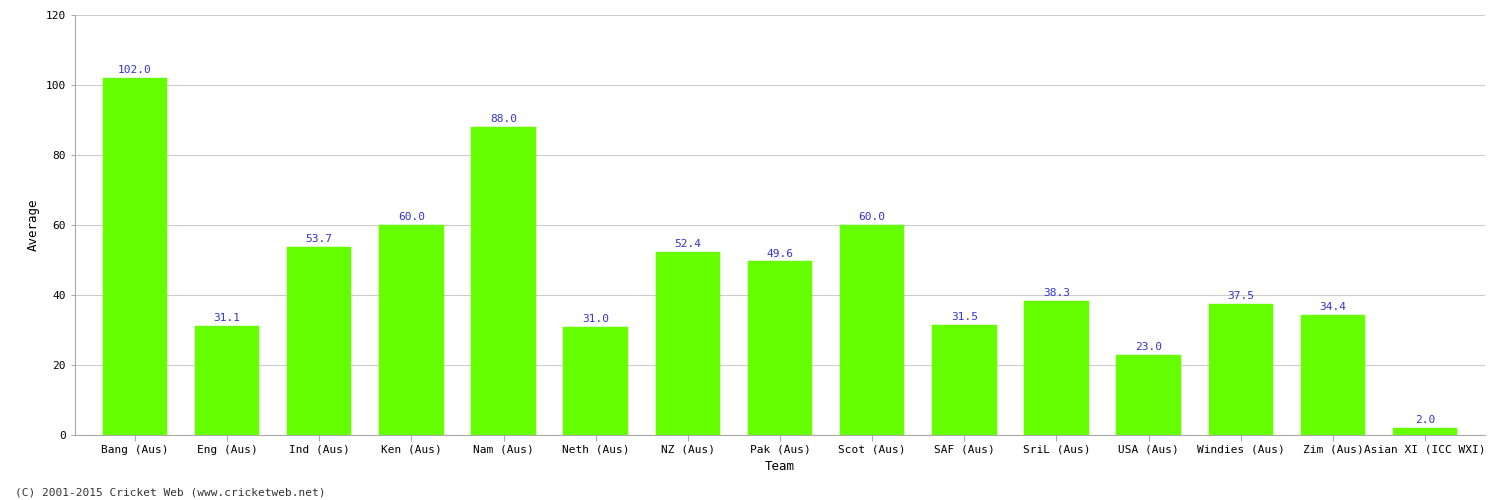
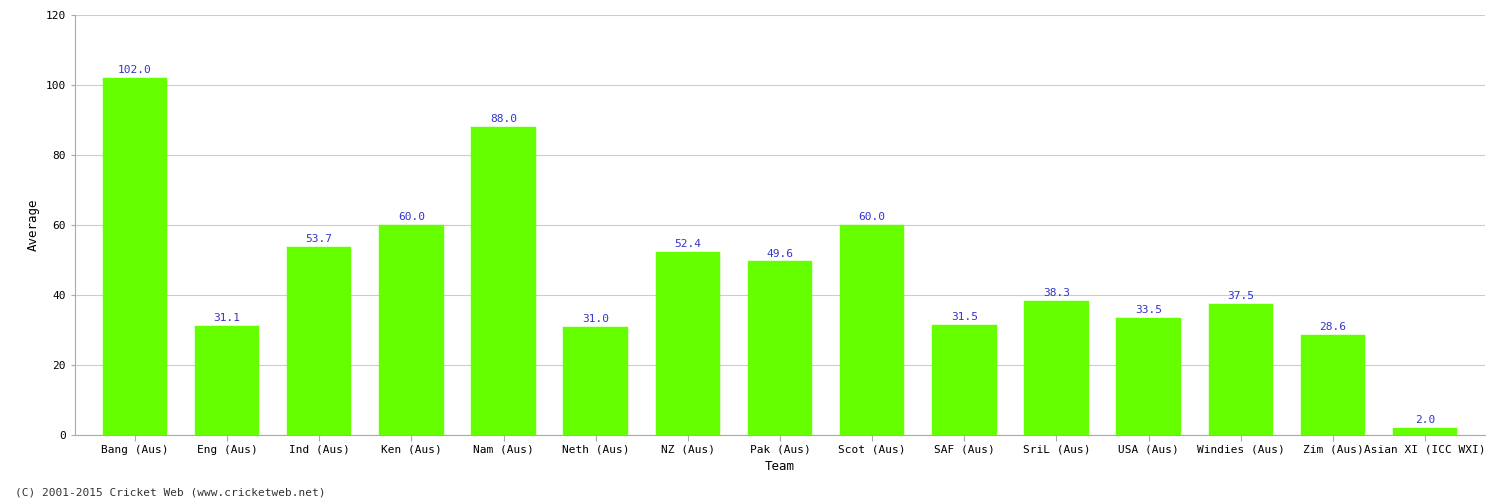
USA (Aus): 23.0 -> 33.5
Zim (Aus): 34.4 -> 28.6
